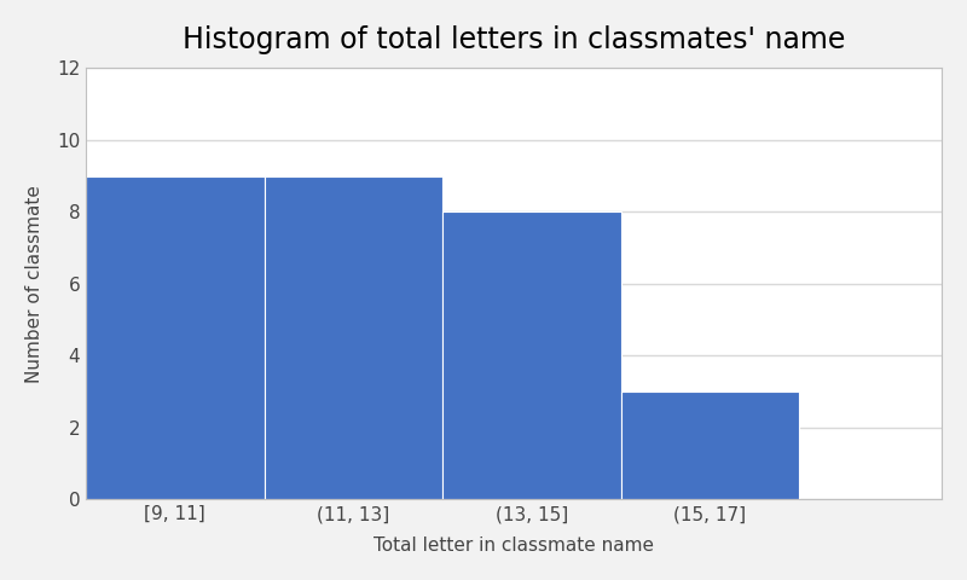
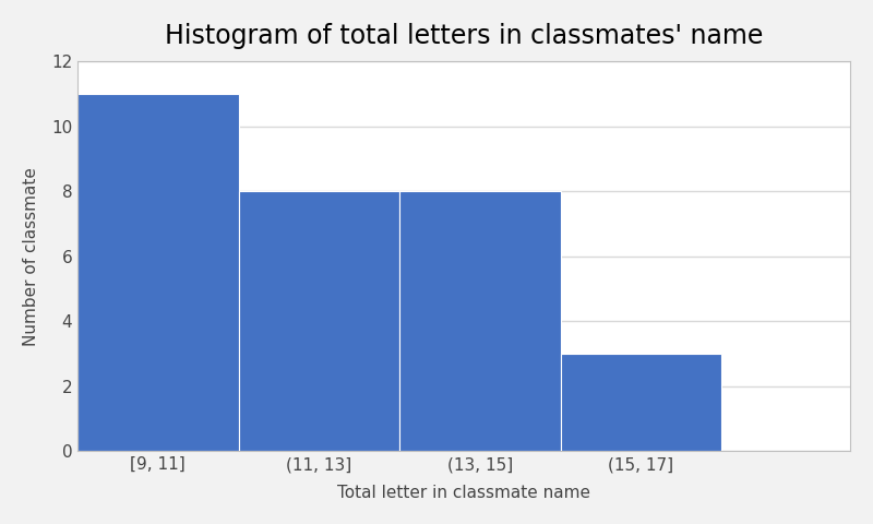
[9, 11]: 9 -> 11
(11, 13]: 9 -> 8
